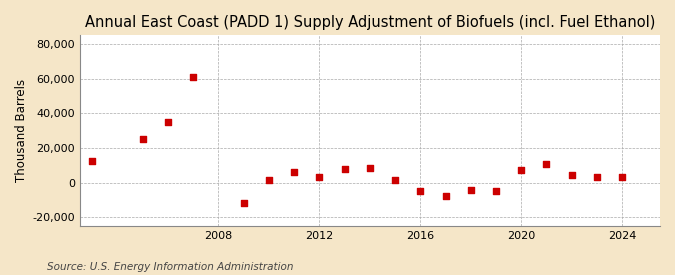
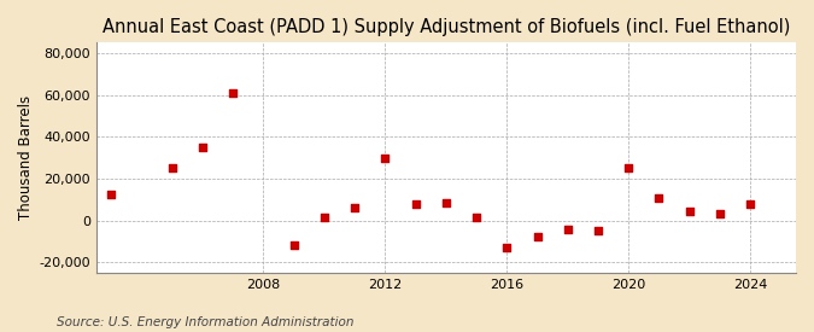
2012: 3,000 -> 30,000
2016: -5,000 -> -13,000
2020: 7,000 -> 25,000
2024: 4,000 -> 8,000
